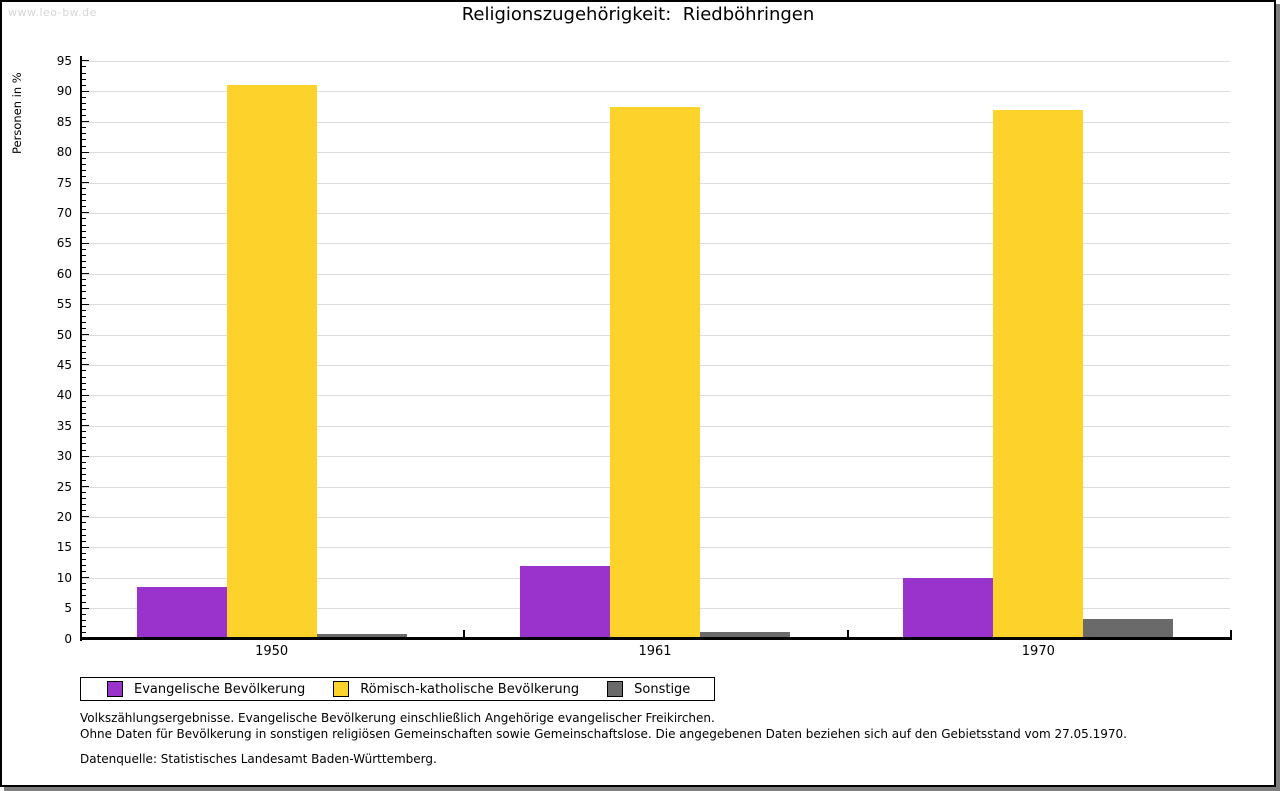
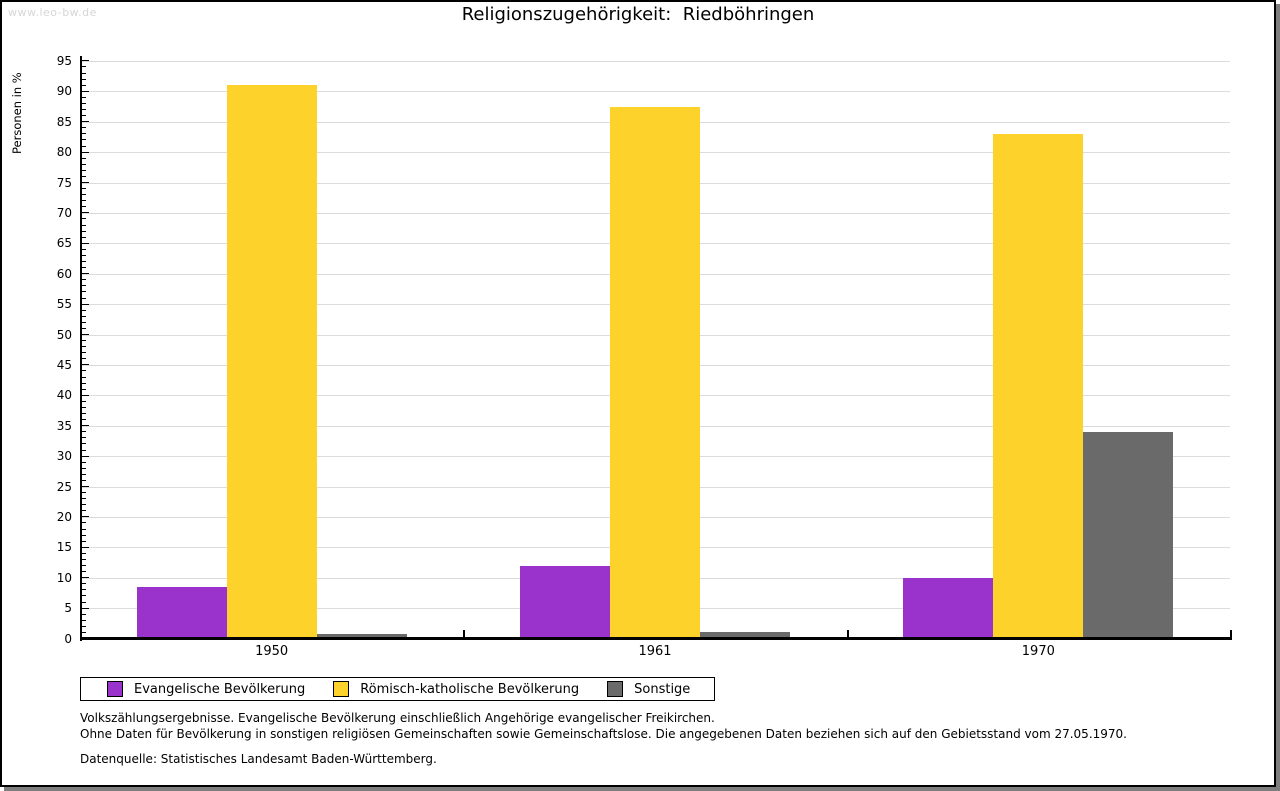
Römisch-katholische Bevölkerung/1970: 87 -> 83
Sonstige/1970: 3 -> 34
